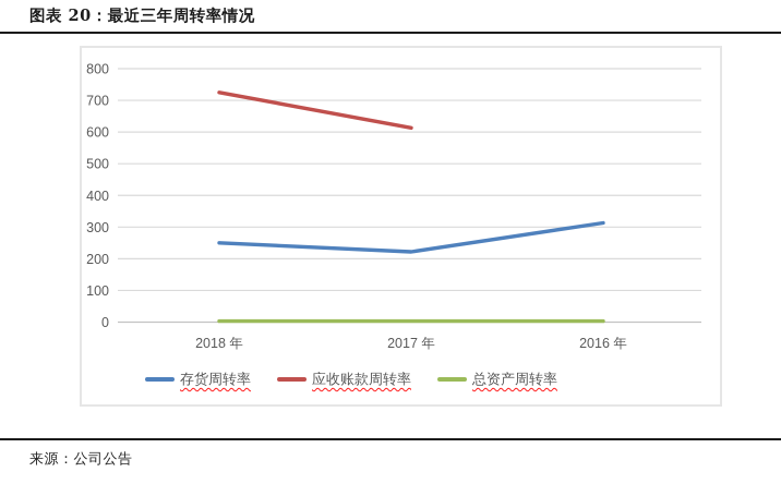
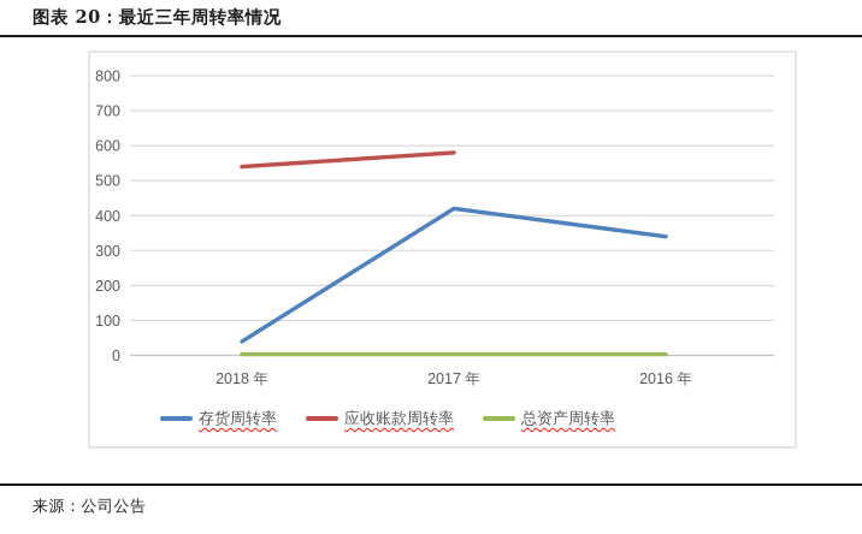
存货周转率/2018 年: 250 -> 40
应收账款周转率/2018 年: 720 -> 540
存货周转率/2017 年: 220 -> 420
应收账款周转率/2017 年: 610 -> 580
存货周转率/2016 年: 310 -> 340
